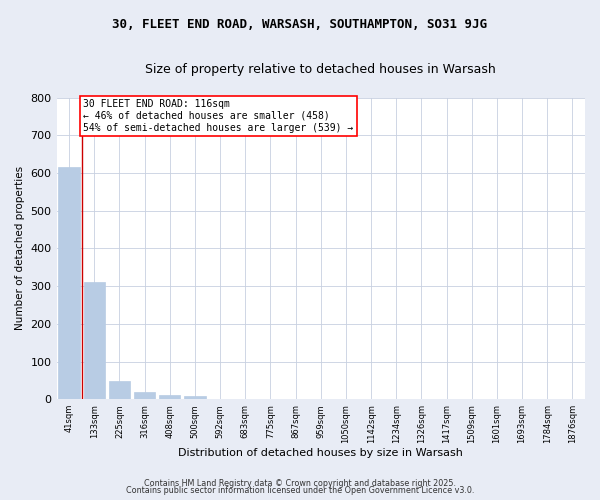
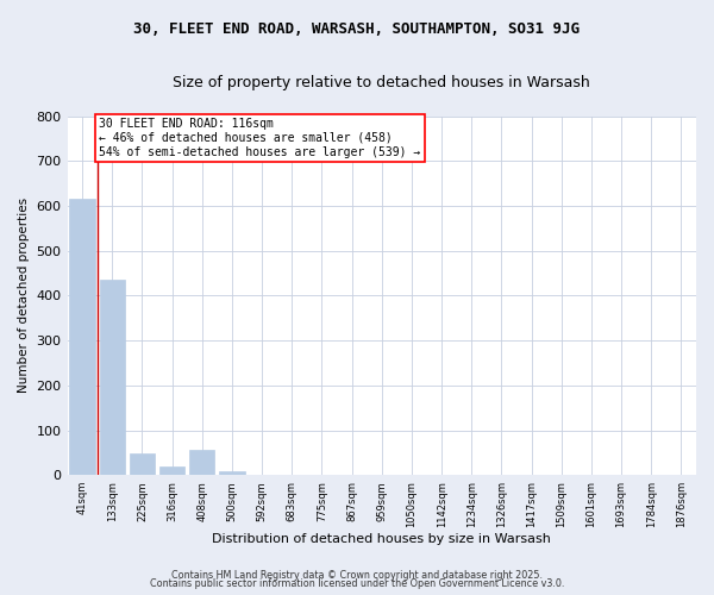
133sqm: 312 -> 435
408sqm: 10 -> 55
